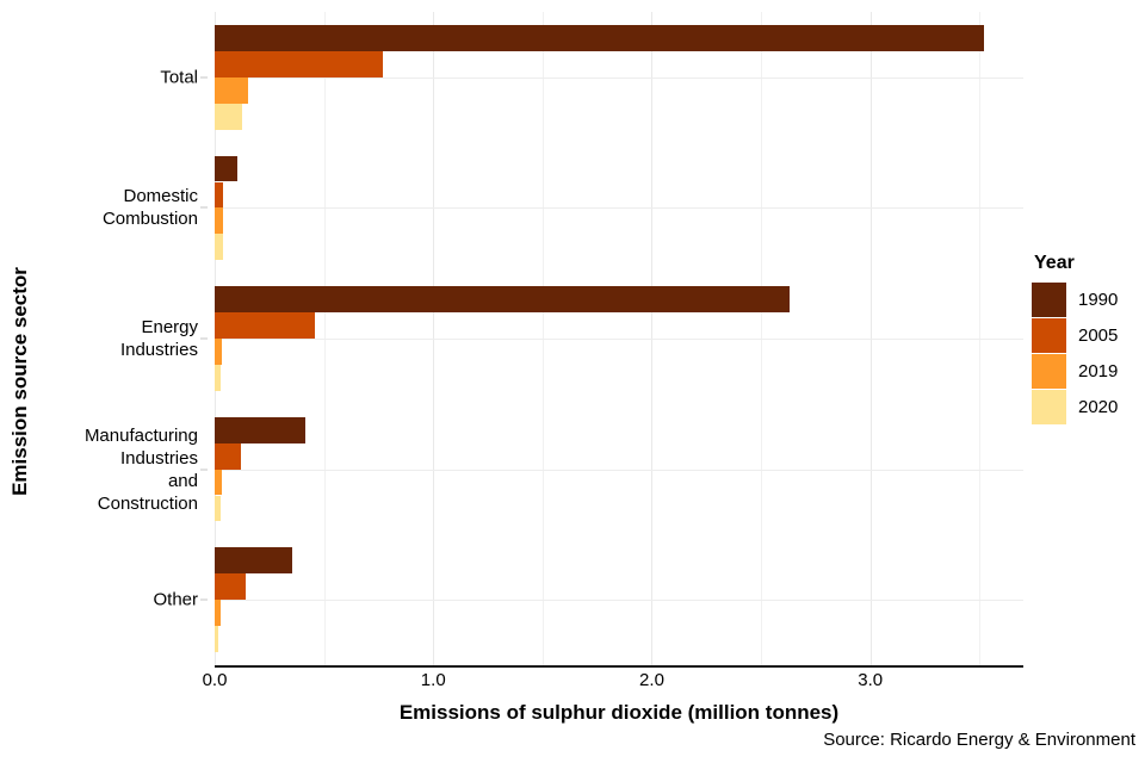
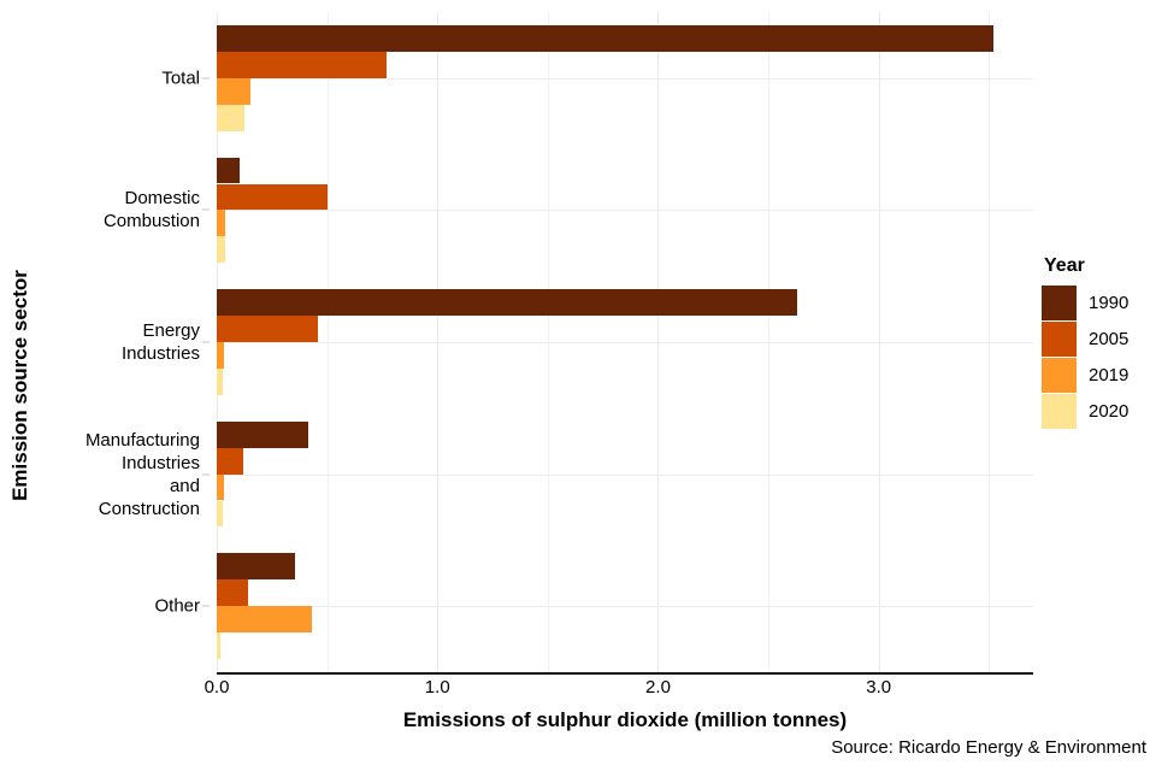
2005/Domestic Combustion: 0.04 -> 0.50
2019/Other: 0.03 -> 0.43
